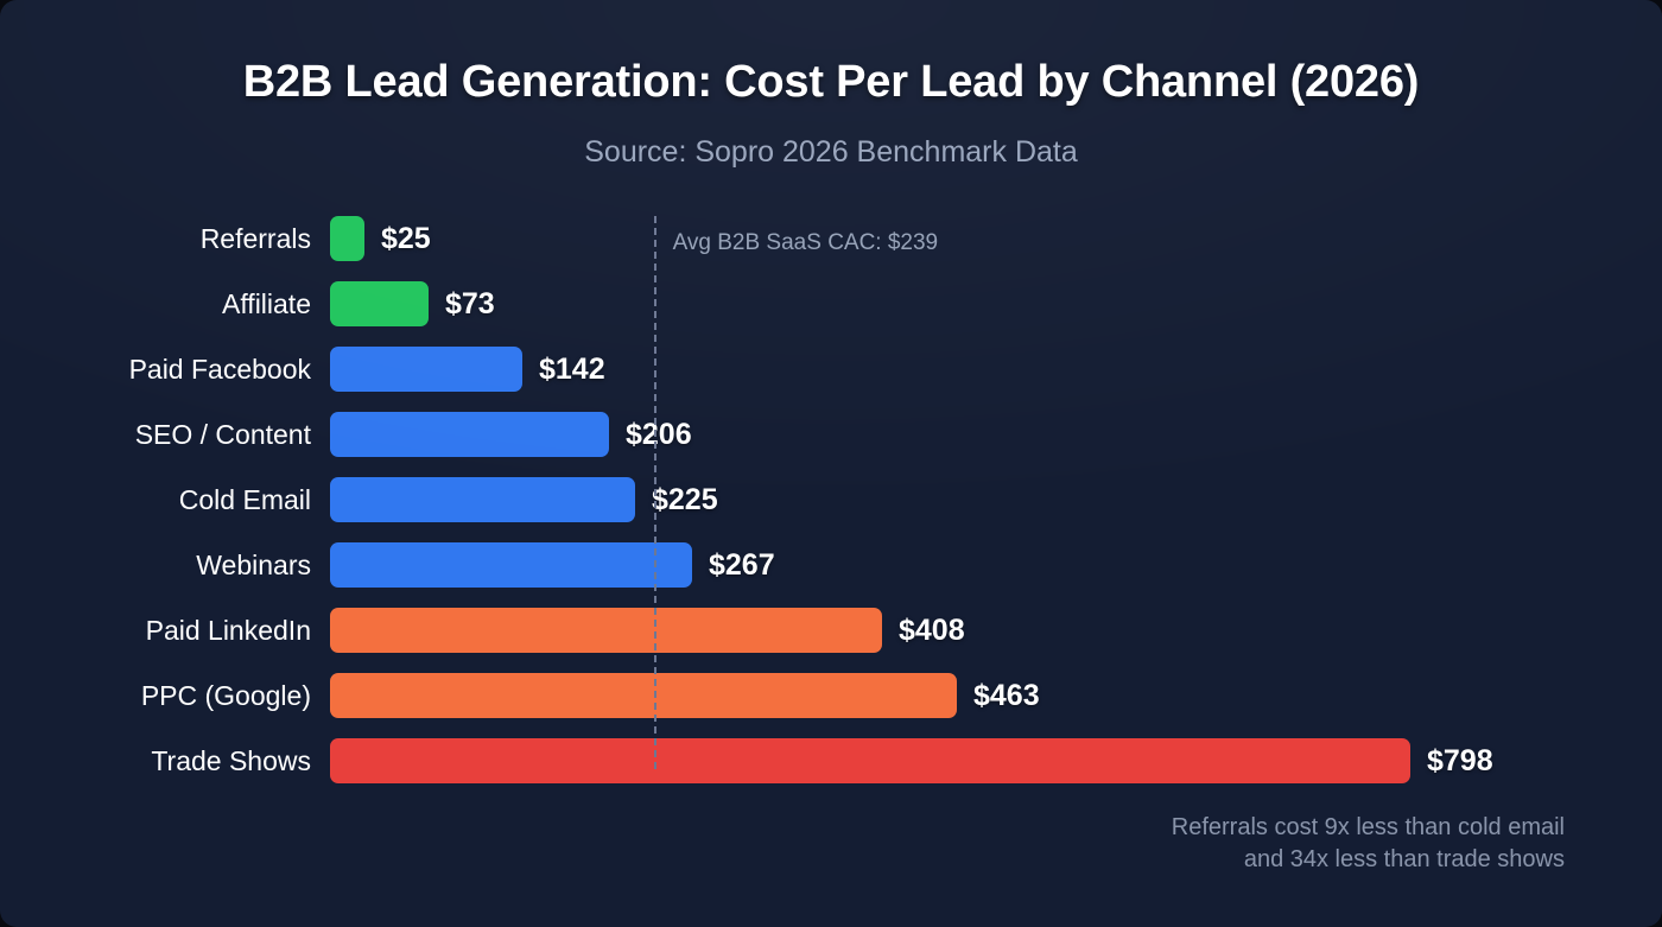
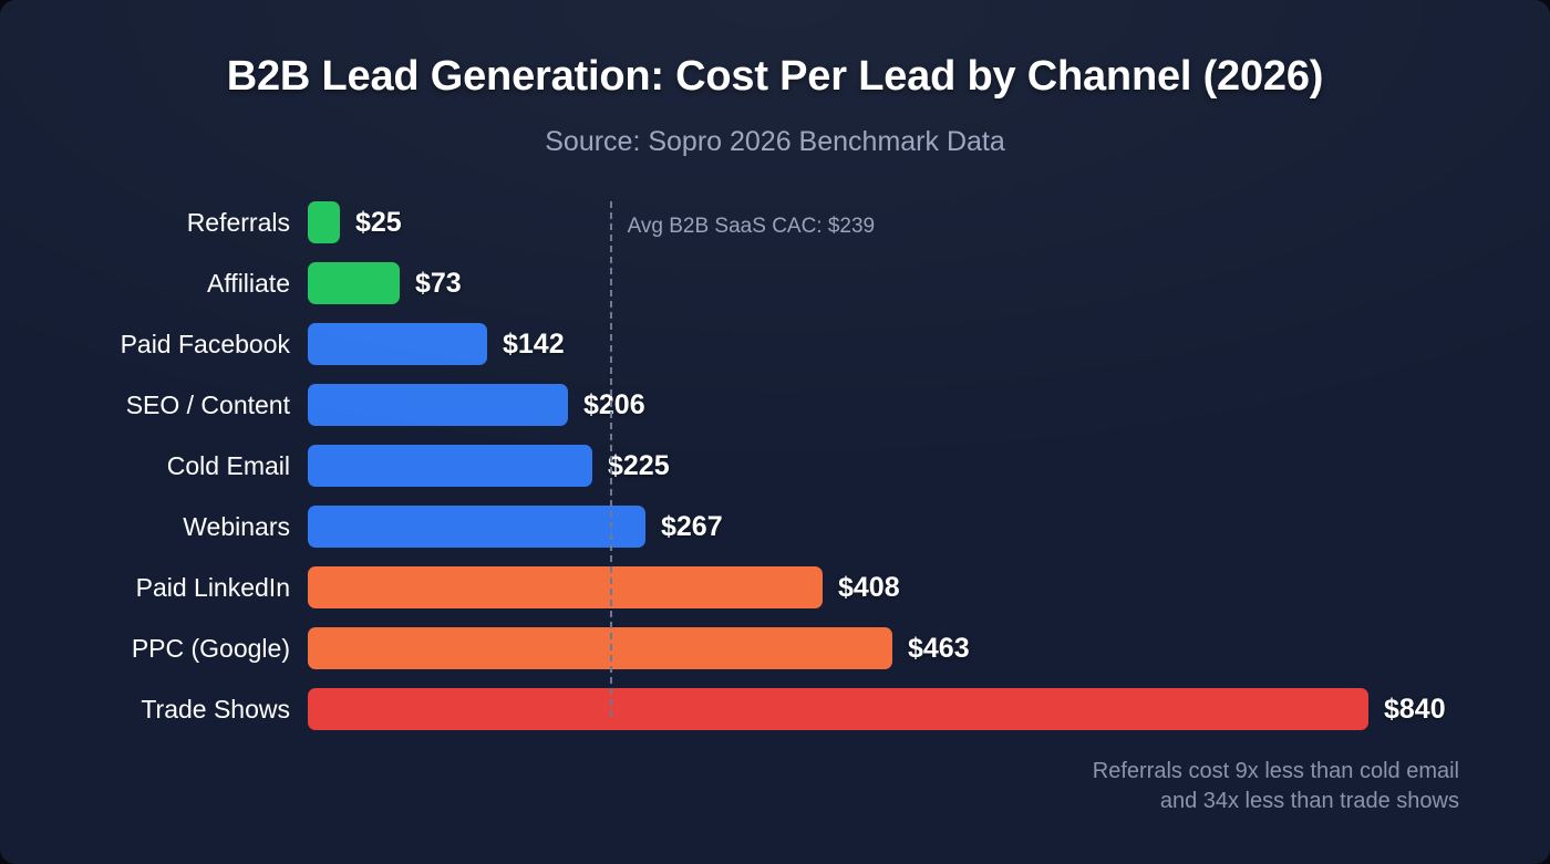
Trade Shows: $798 -> $840
